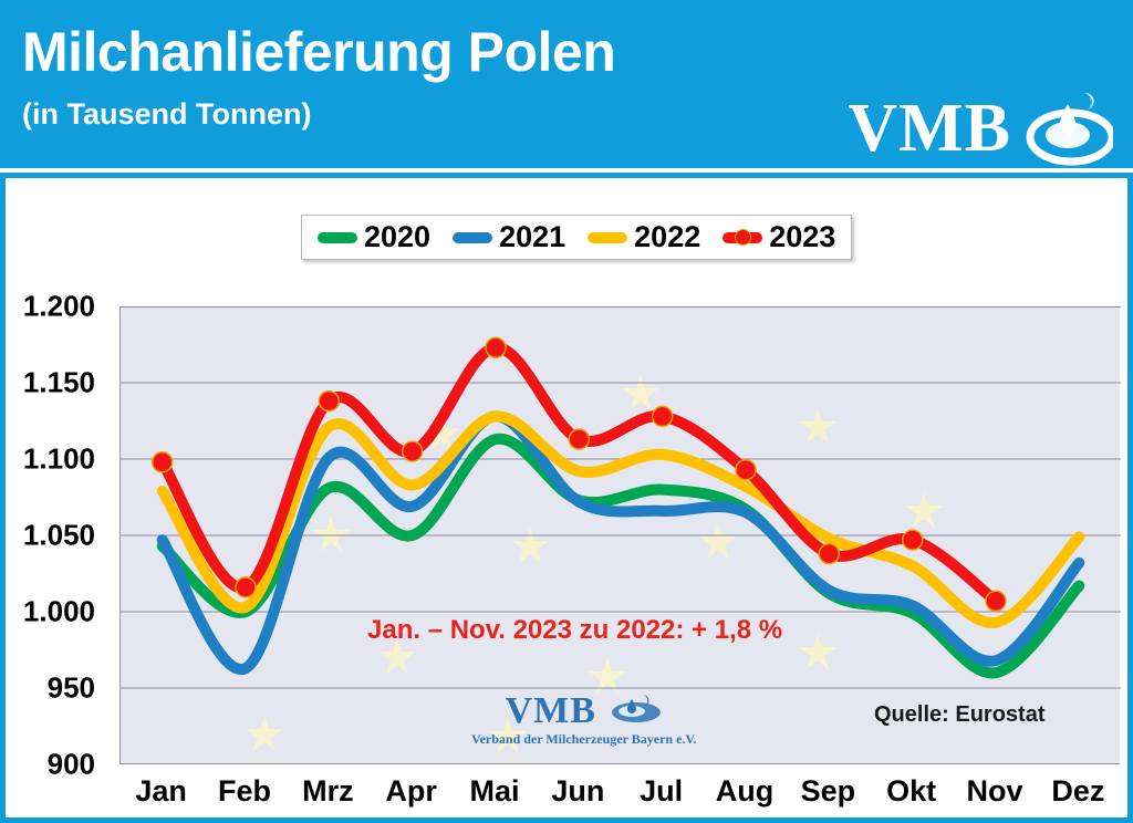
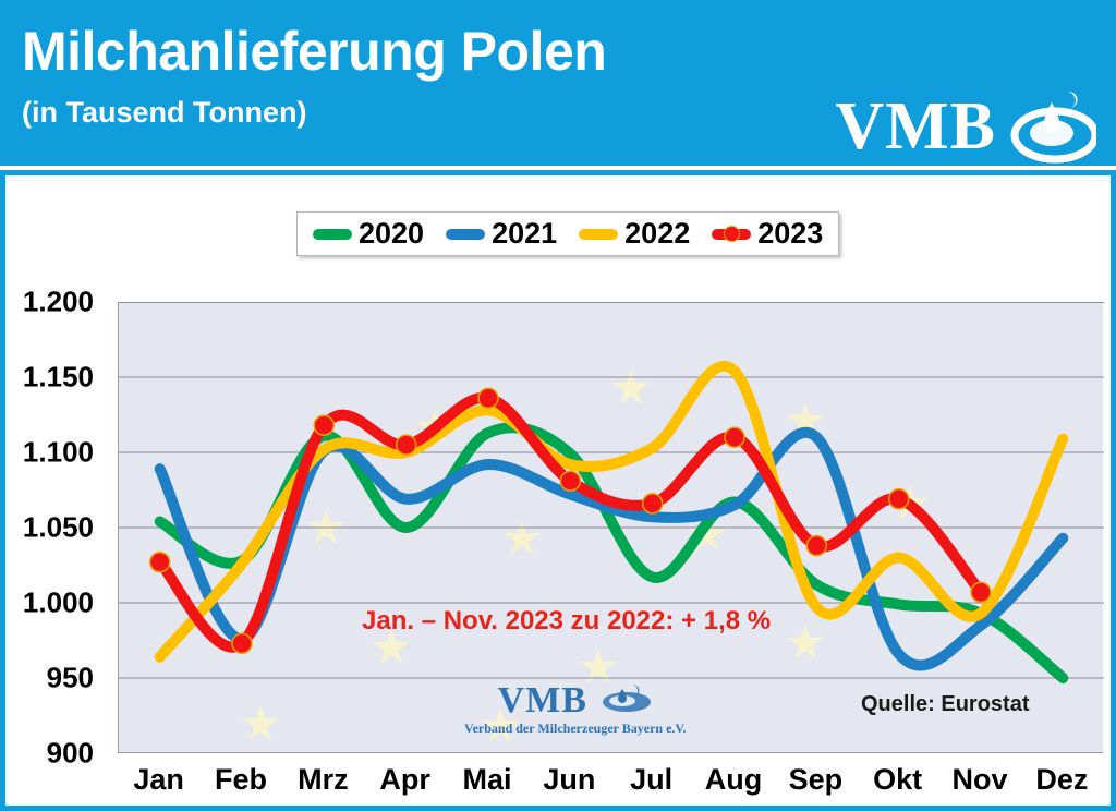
2020/Jan: 1043 -> 1054
2021/Jan: 1047 -> 1089
2022/Jan: 1079 -> 964
2023/Jan: 1098 -> 1027
2020/Feb: 1000 -> 1028
2021/Feb: 963 -> 976
2022/Feb: 1003 -> 1026
2023/Feb: 1016 -> 973
2020/Mrz: 1081 -> 1111
2022/Mrz: 1121 -> 1102
2023/Mrz: 1138 -> 1118
2022/Apr: 1083 -> 1100
2021/Mai: 1128 -> 1092
2023/Mai: 1173 -> 1136
2020/Jun: 1073 -> 1099
2023/Jun: 1113 -> 1081
2020/Jul: 1080 -> 1017
2021/Jul: 1066 -> 1057
2023/Jul: 1128 -> 1066
2022/Aug: 1082 -> 1154
2023/Aug: 1093 -> 1110
2021/Sep: 1014 -> 1110
2022/Sep: 1048 -> 997
2021/Okt: 1004 -> 966
2023/Okt: 1047 -> 1069
2020/Nov: 960 -> 993
2021/Nov: 968 -> 985
2020/Dez: 1017 -> 950
2021/Dez: 1032 -> 1043
2022/Dez: 1049 -> 1109
